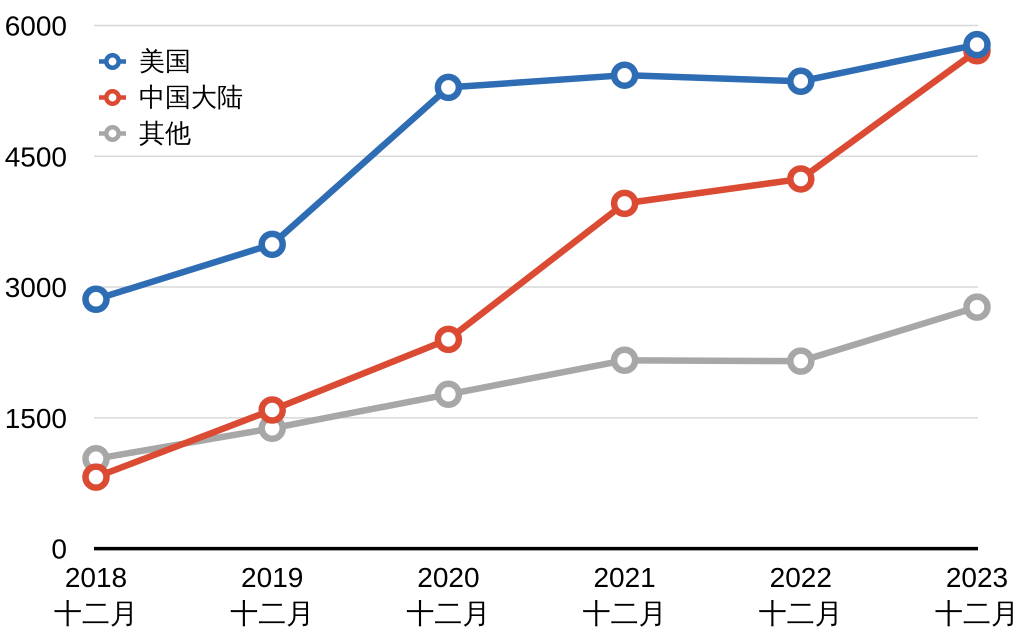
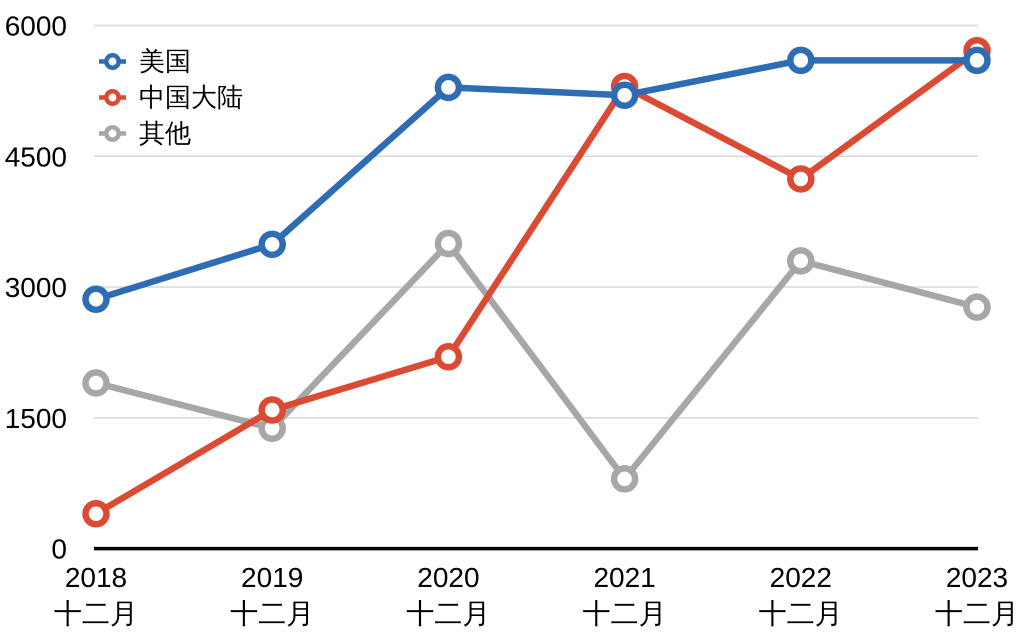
中国大陆/2018: 800 -> 400
其他/2018: 1000 -> 1900
中国大陆/2020: 2400 -> 2200
其他/2020: 1800 -> 3500
美国/2021: 5400 -> 5200
中国大陆/2021: 4000 -> 5300
其他/2021: 2200 -> 800
美国/2022: 5400 -> 5600
其他/2022: 2200 -> 3300
美国/2023: 5800 -> 5600
